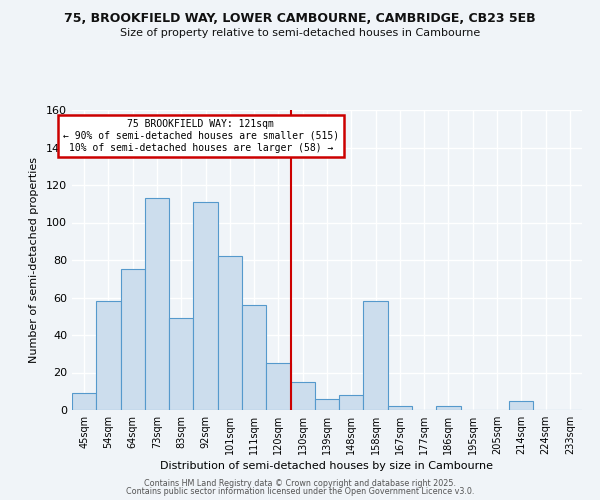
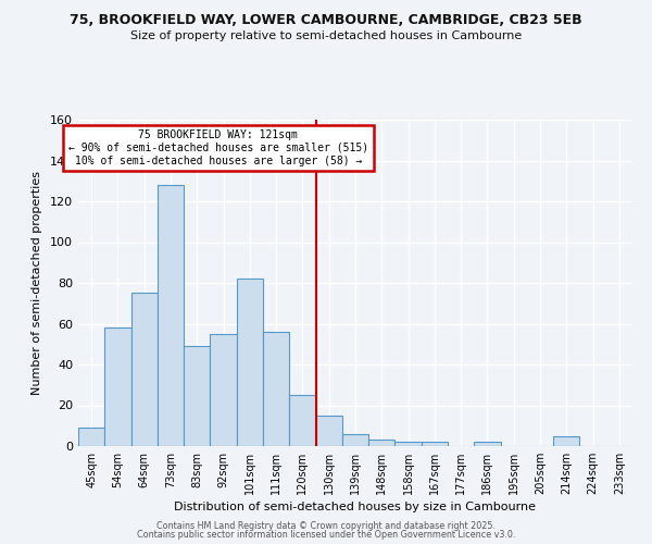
73sqm: 113 -> 128
92sqm: 111 -> 55
148sqm: 8 -> 3
158sqm: 58 -> 2
